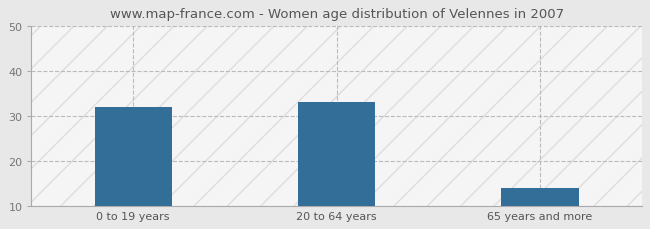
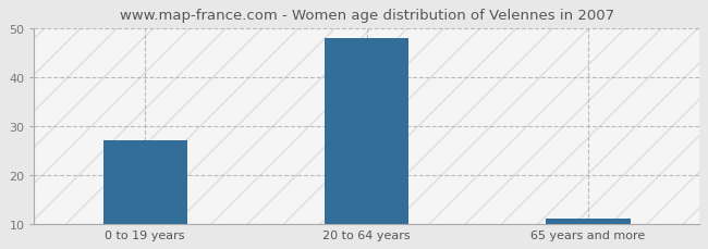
0 to 19 years: 32 -> 27
20 to 64 years: 33 -> 48
65 years and more: 14 -> 11
